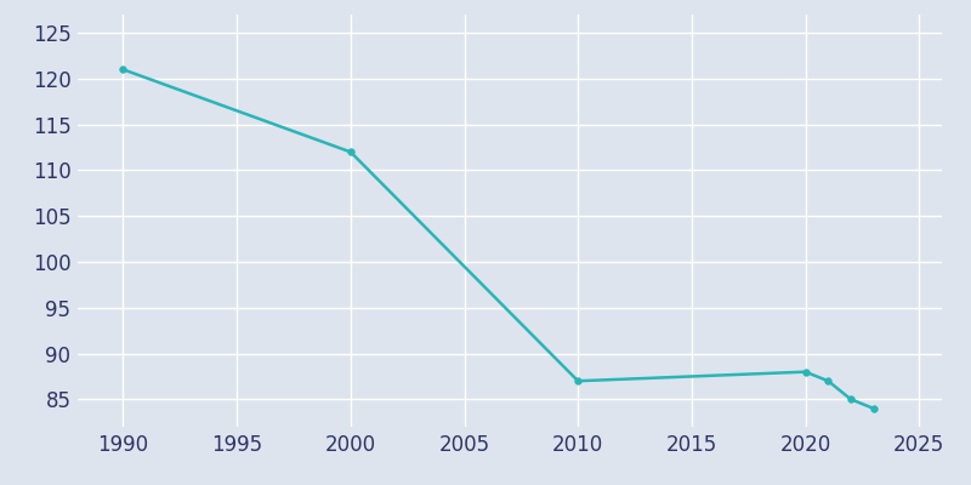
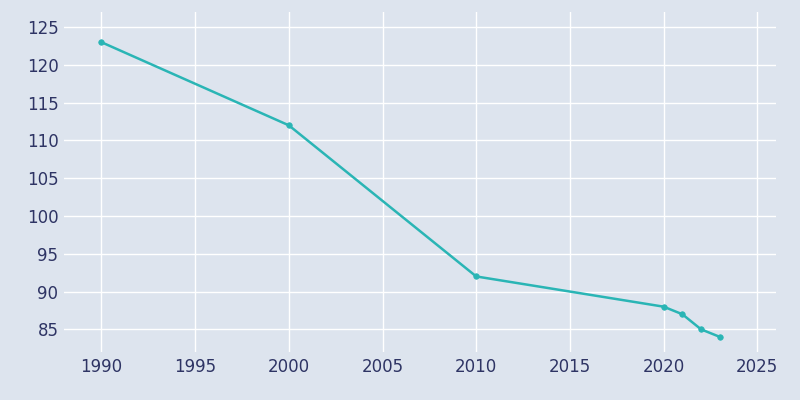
1990: 121 -> 123
2010: 87 -> 92
